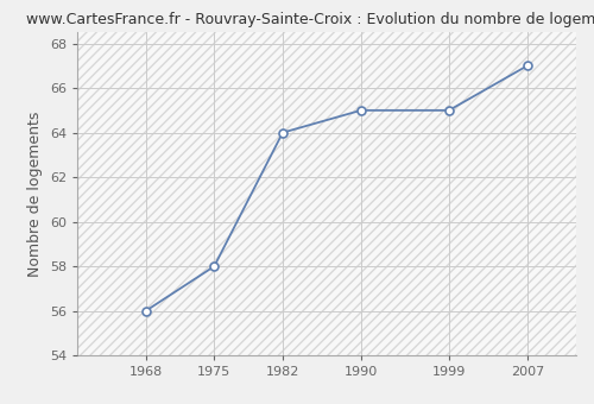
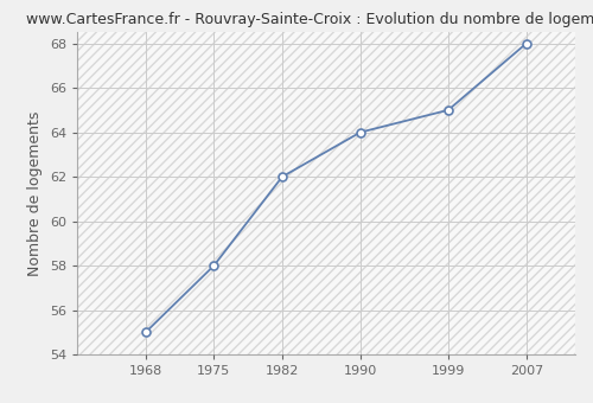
1968: 56 -> 55
1982: 64 -> 62
1990: 65 -> 64
2007: 67 -> 68
